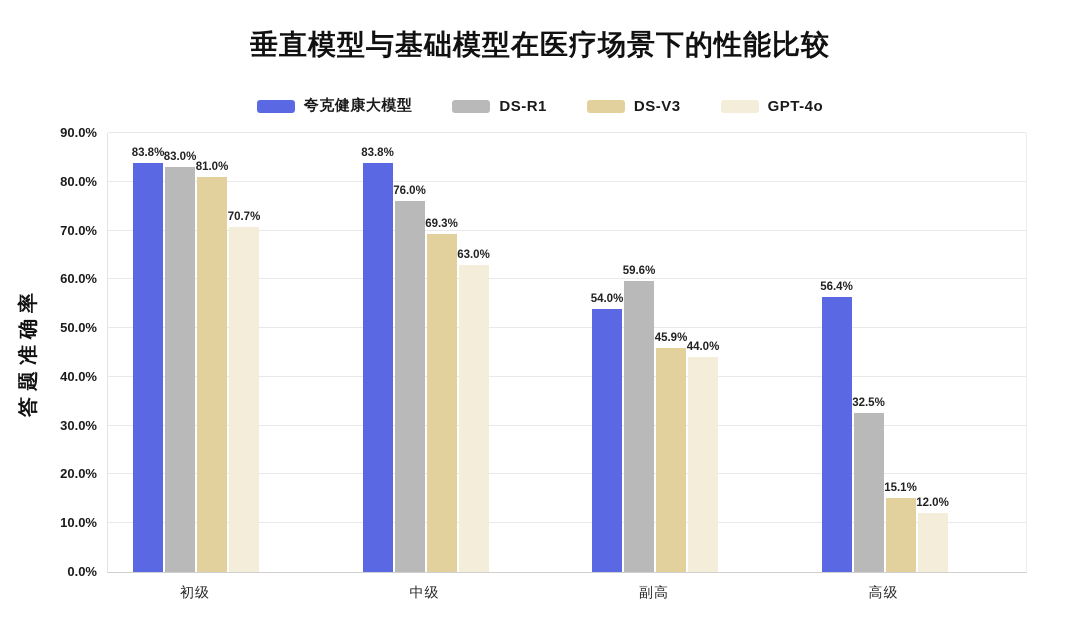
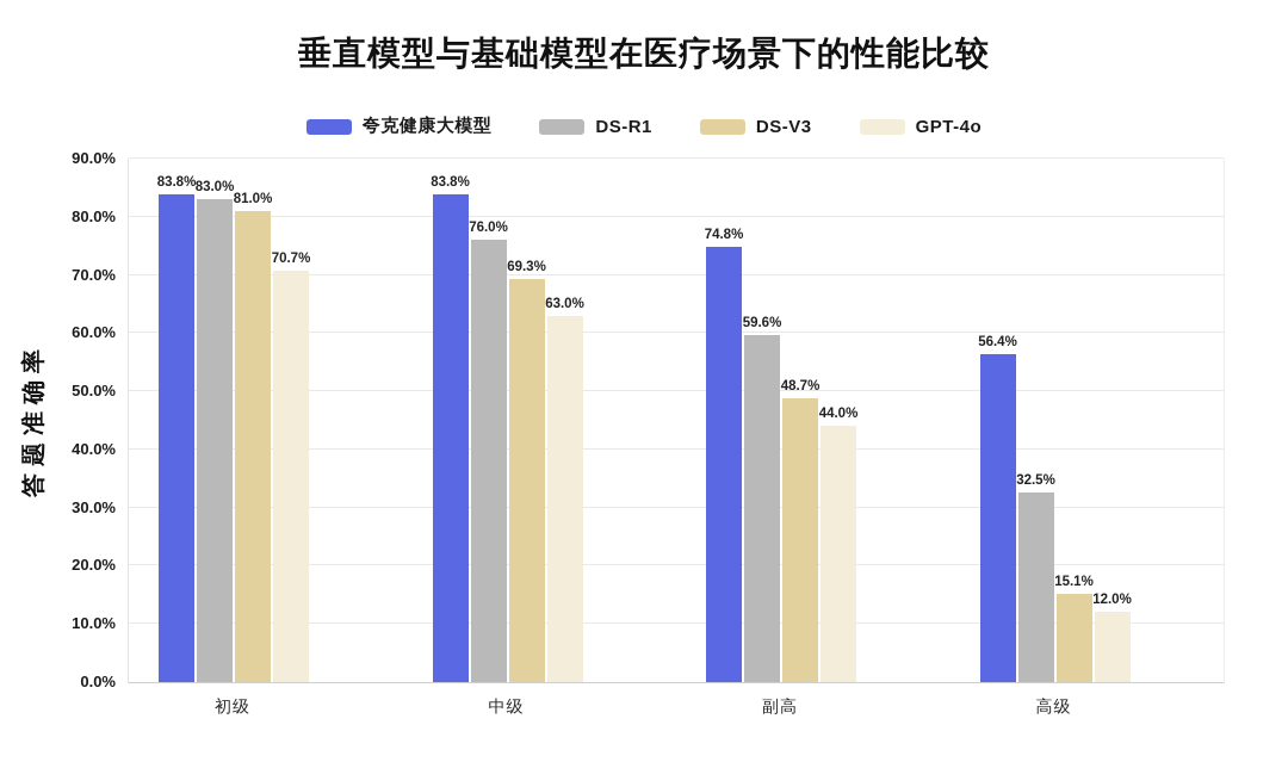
夸克健康大模型/副高: 54.0% -> 74.8%
DS-V3/副高: 45.9% -> 48.7%
